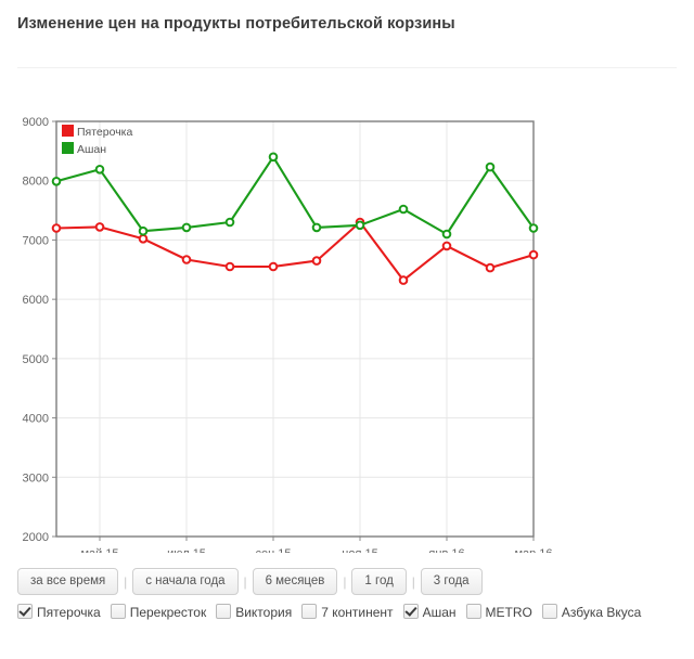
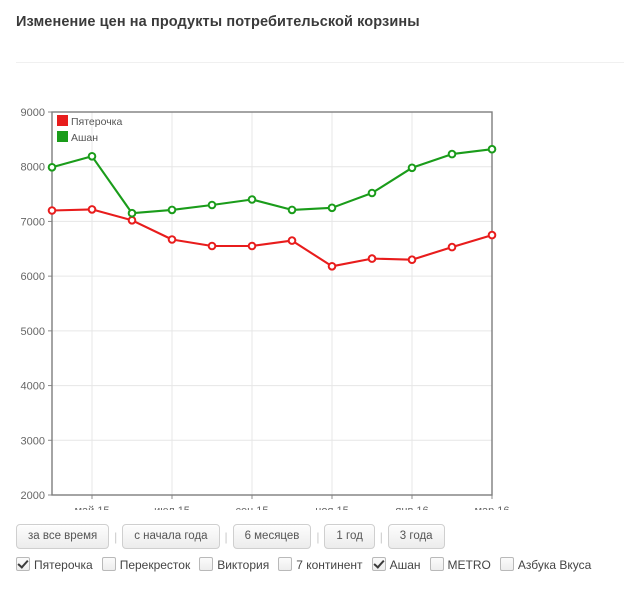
Ашан/сен 15: 8400 -> 7400
Пятерочка/ноя 15: 7300 -> 6200
Пятерочка/янв 16: 6900 -> 6300
Ашан/янв 16: 7100 -> 8000
Ашан/мар 16: 7200 -> 8300
